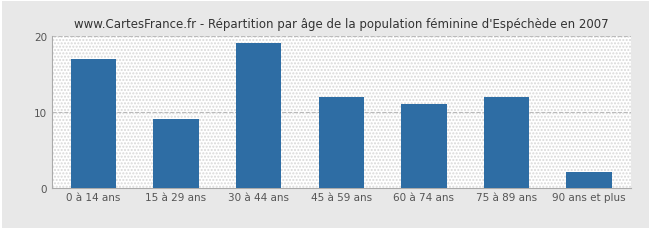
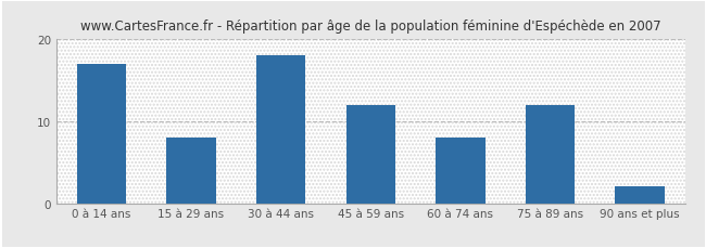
15 à 29 ans: 9 -> 8
30 à 44 ans: 19 -> 18
60 à 74 ans: 11 -> 8
